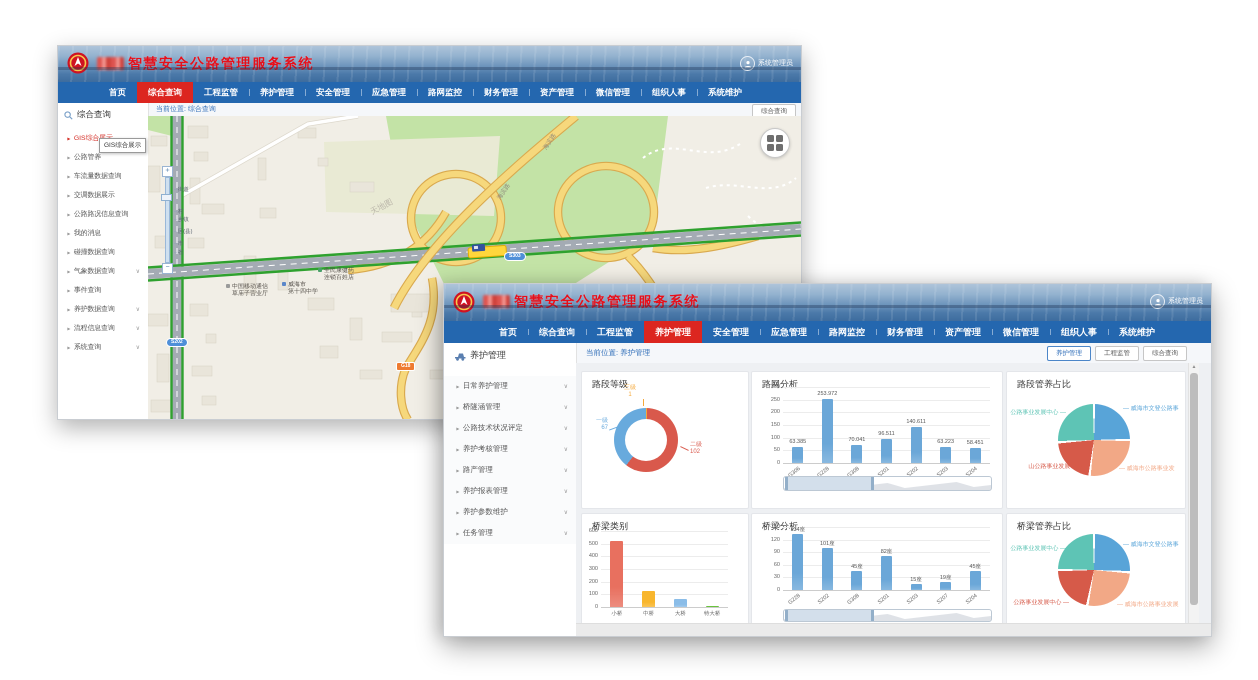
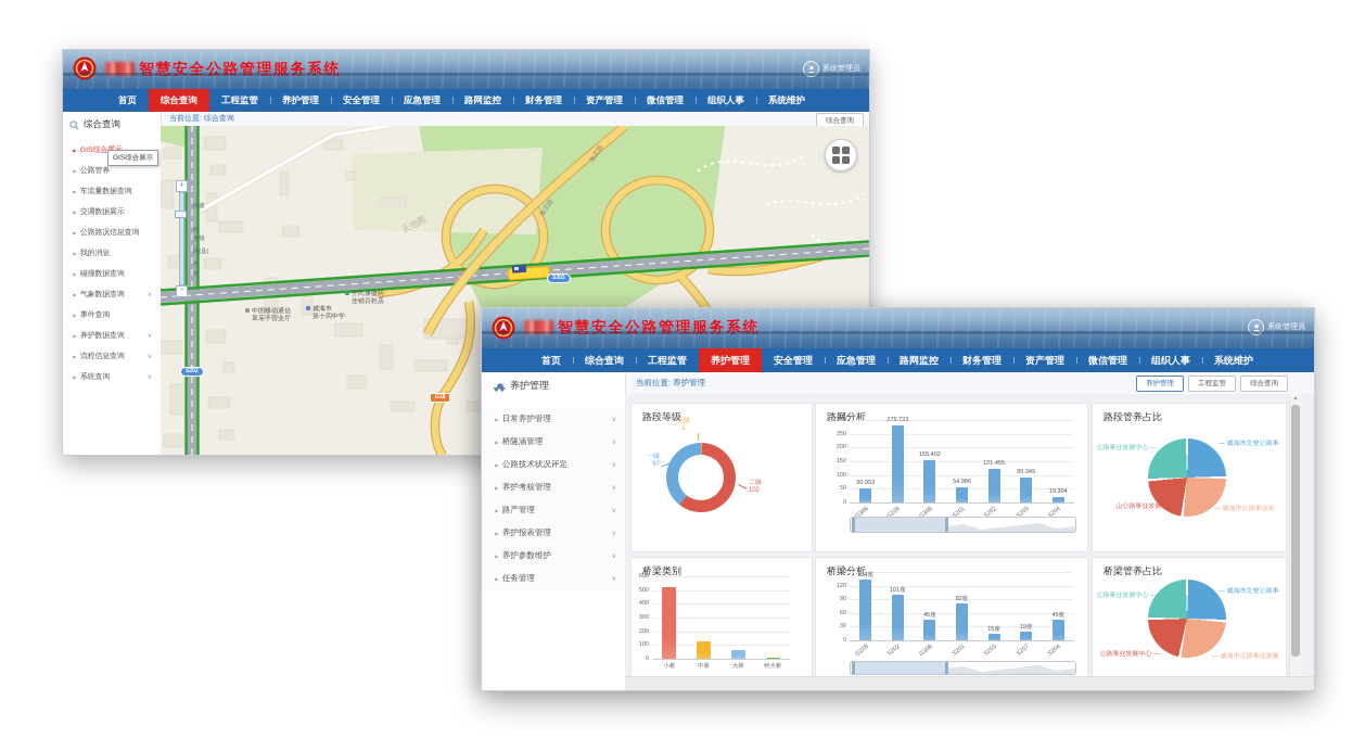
路网分析/G306: 63.385 -> 50.953
路网分析/G228: 253.972 -> 279.723
路网分析/G308: 70.041 -> 155.402
路网分析/S201: 96.511 -> 54.986
路网分析/S202: 140.611 -> 121.455
路网分析/S203: 63.223 -> 89.349
路网分析/S204: 58.451 -> 19.304
